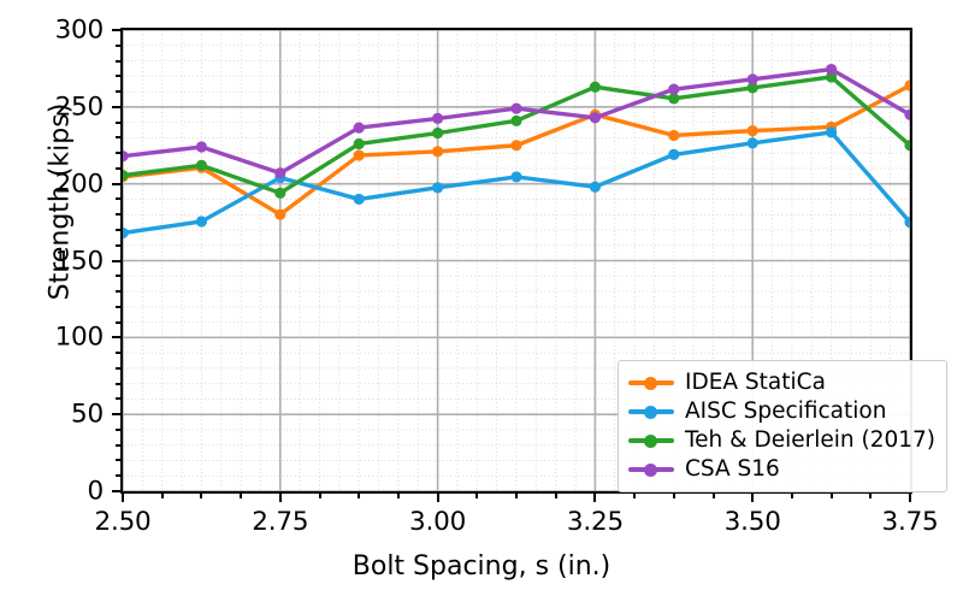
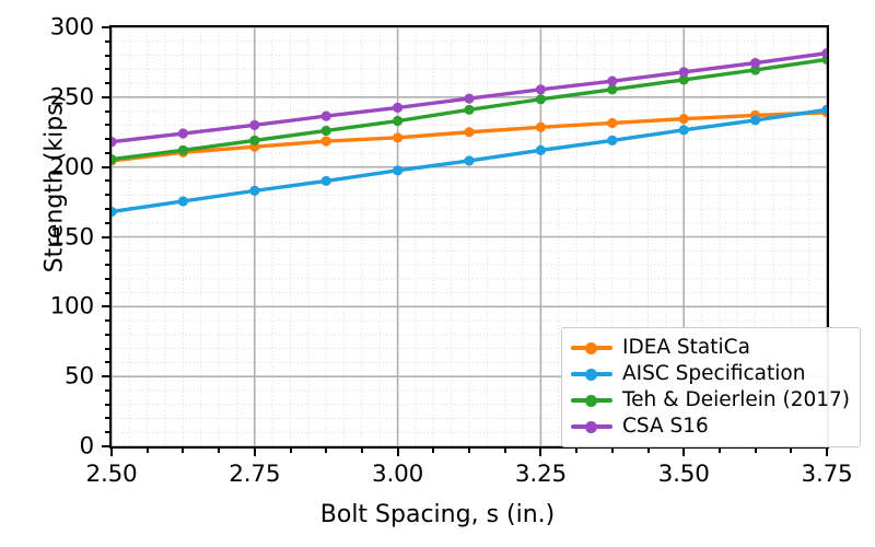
IDEA StatiCa/2.75: 180 -> 214
AISC Specification/2.75: 204 -> 183
Teh & Deierlein (2017)/2.75: 194 -> 219
CSA S16/2.75: 207 -> 230
IDEA StatiCa/3.25: 245 -> 228
AISC Specification/3.25: 198 -> 212
Teh & Deierlein (2017)/3.25: 263 -> 248
CSA S16/3.25: 243 -> 256
IDEA StatiCa/3.75: 264 -> 239
AISC Specification/3.75: 175 -> 241
Teh & Deierlein (2017)/3.75: 225 -> 277
CSA S16/3.75: 245 -> 282
